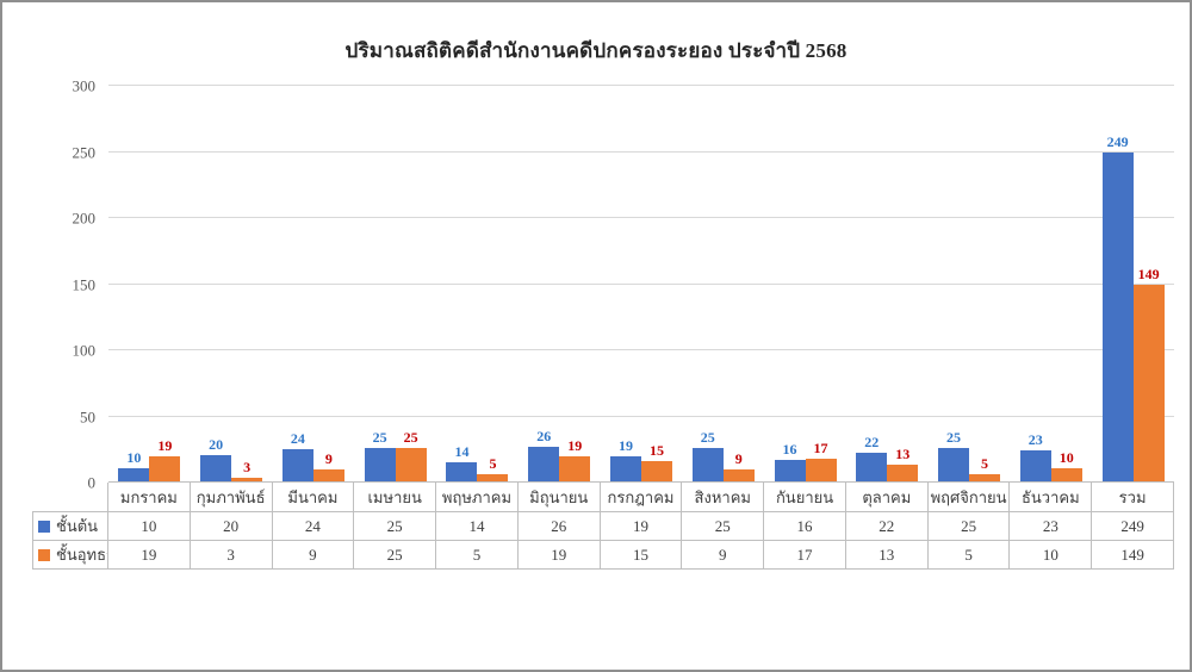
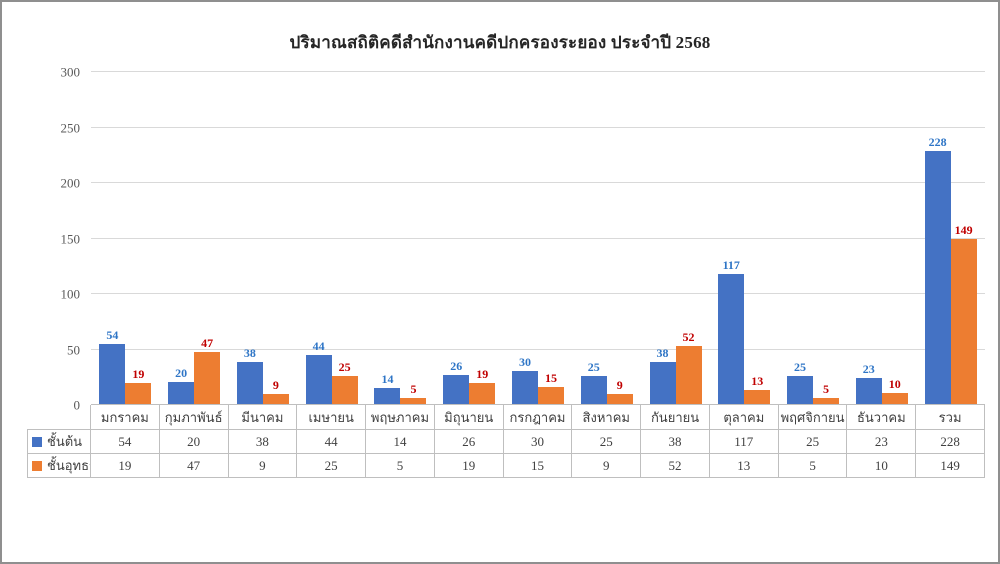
ชั้นต้น/มกราคม: 10 -> 54
ชั้นอุทธรณ์/กุมภาพันธ์: 3 -> 47
ชั้นต้น/มีนาคม: 24 -> 38
ชั้นต้น/เมษายน: 25 -> 44
ชั้นต้น/กรกฎาคม: 19 -> 30
ชั้นต้น/กันยายน: 16 -> 38
ชั้นอุทธรณ์/กันยายน: 17 -> 52
ชั้นต้น/ตุลาคม: 22 -> 117
ชั้นต้น/รวม: 249 -> 228
